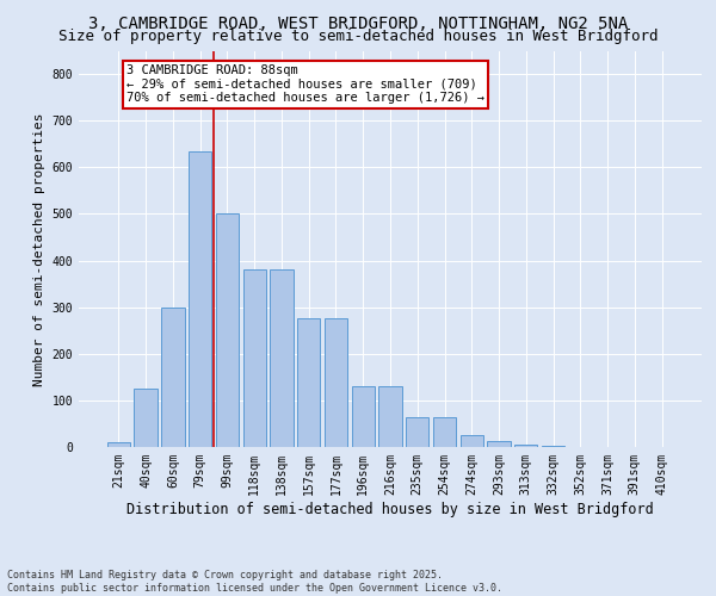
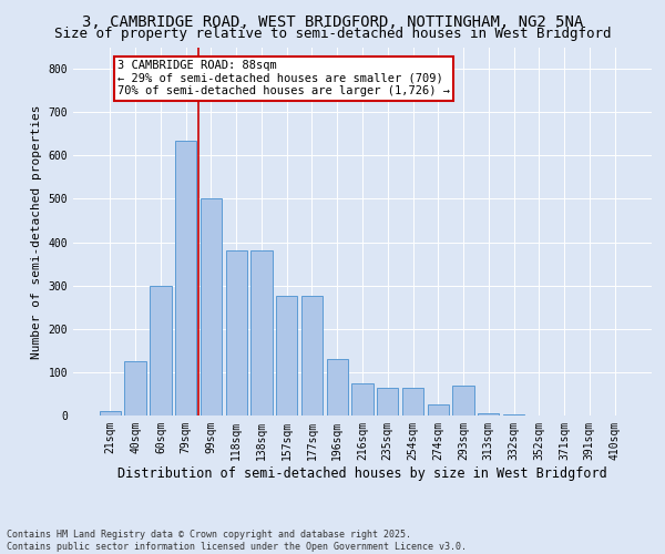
216sqm: 130 -> 75
293sqm: 12 -> 70
